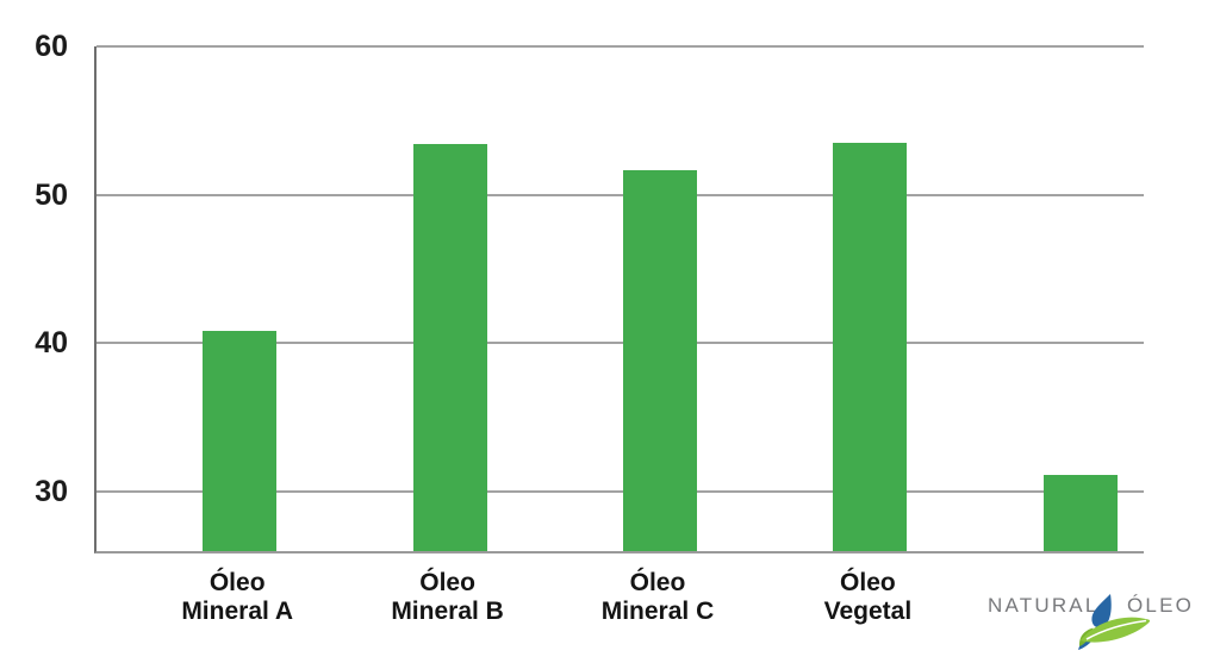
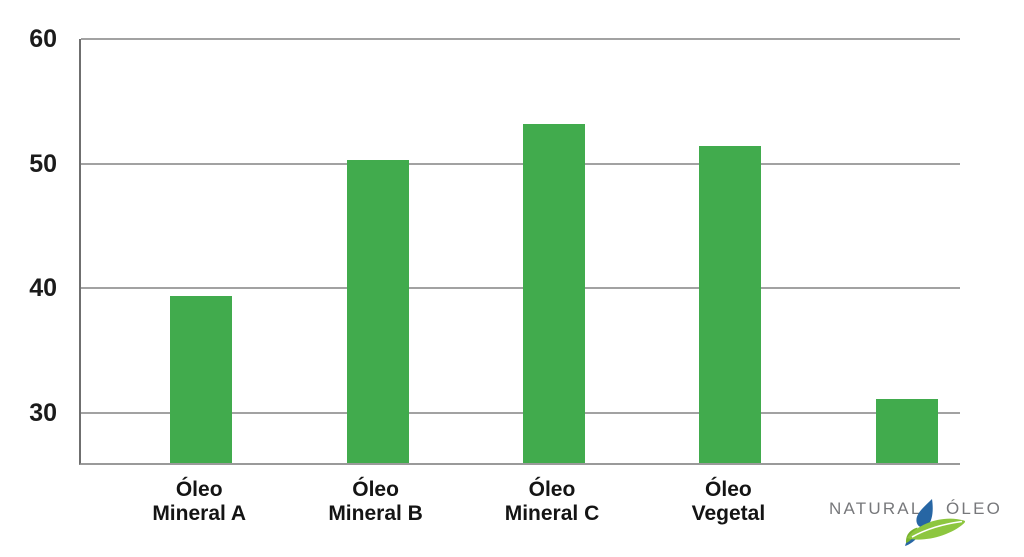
Óleo Mineral A: 40.8 -> 39.4
Óleo Mineral B: 53.4 -> 50.3
Óleo Mineral C: 51.7 -> 53.2
Óleo Vegetal: 53.5 -> 51.4
